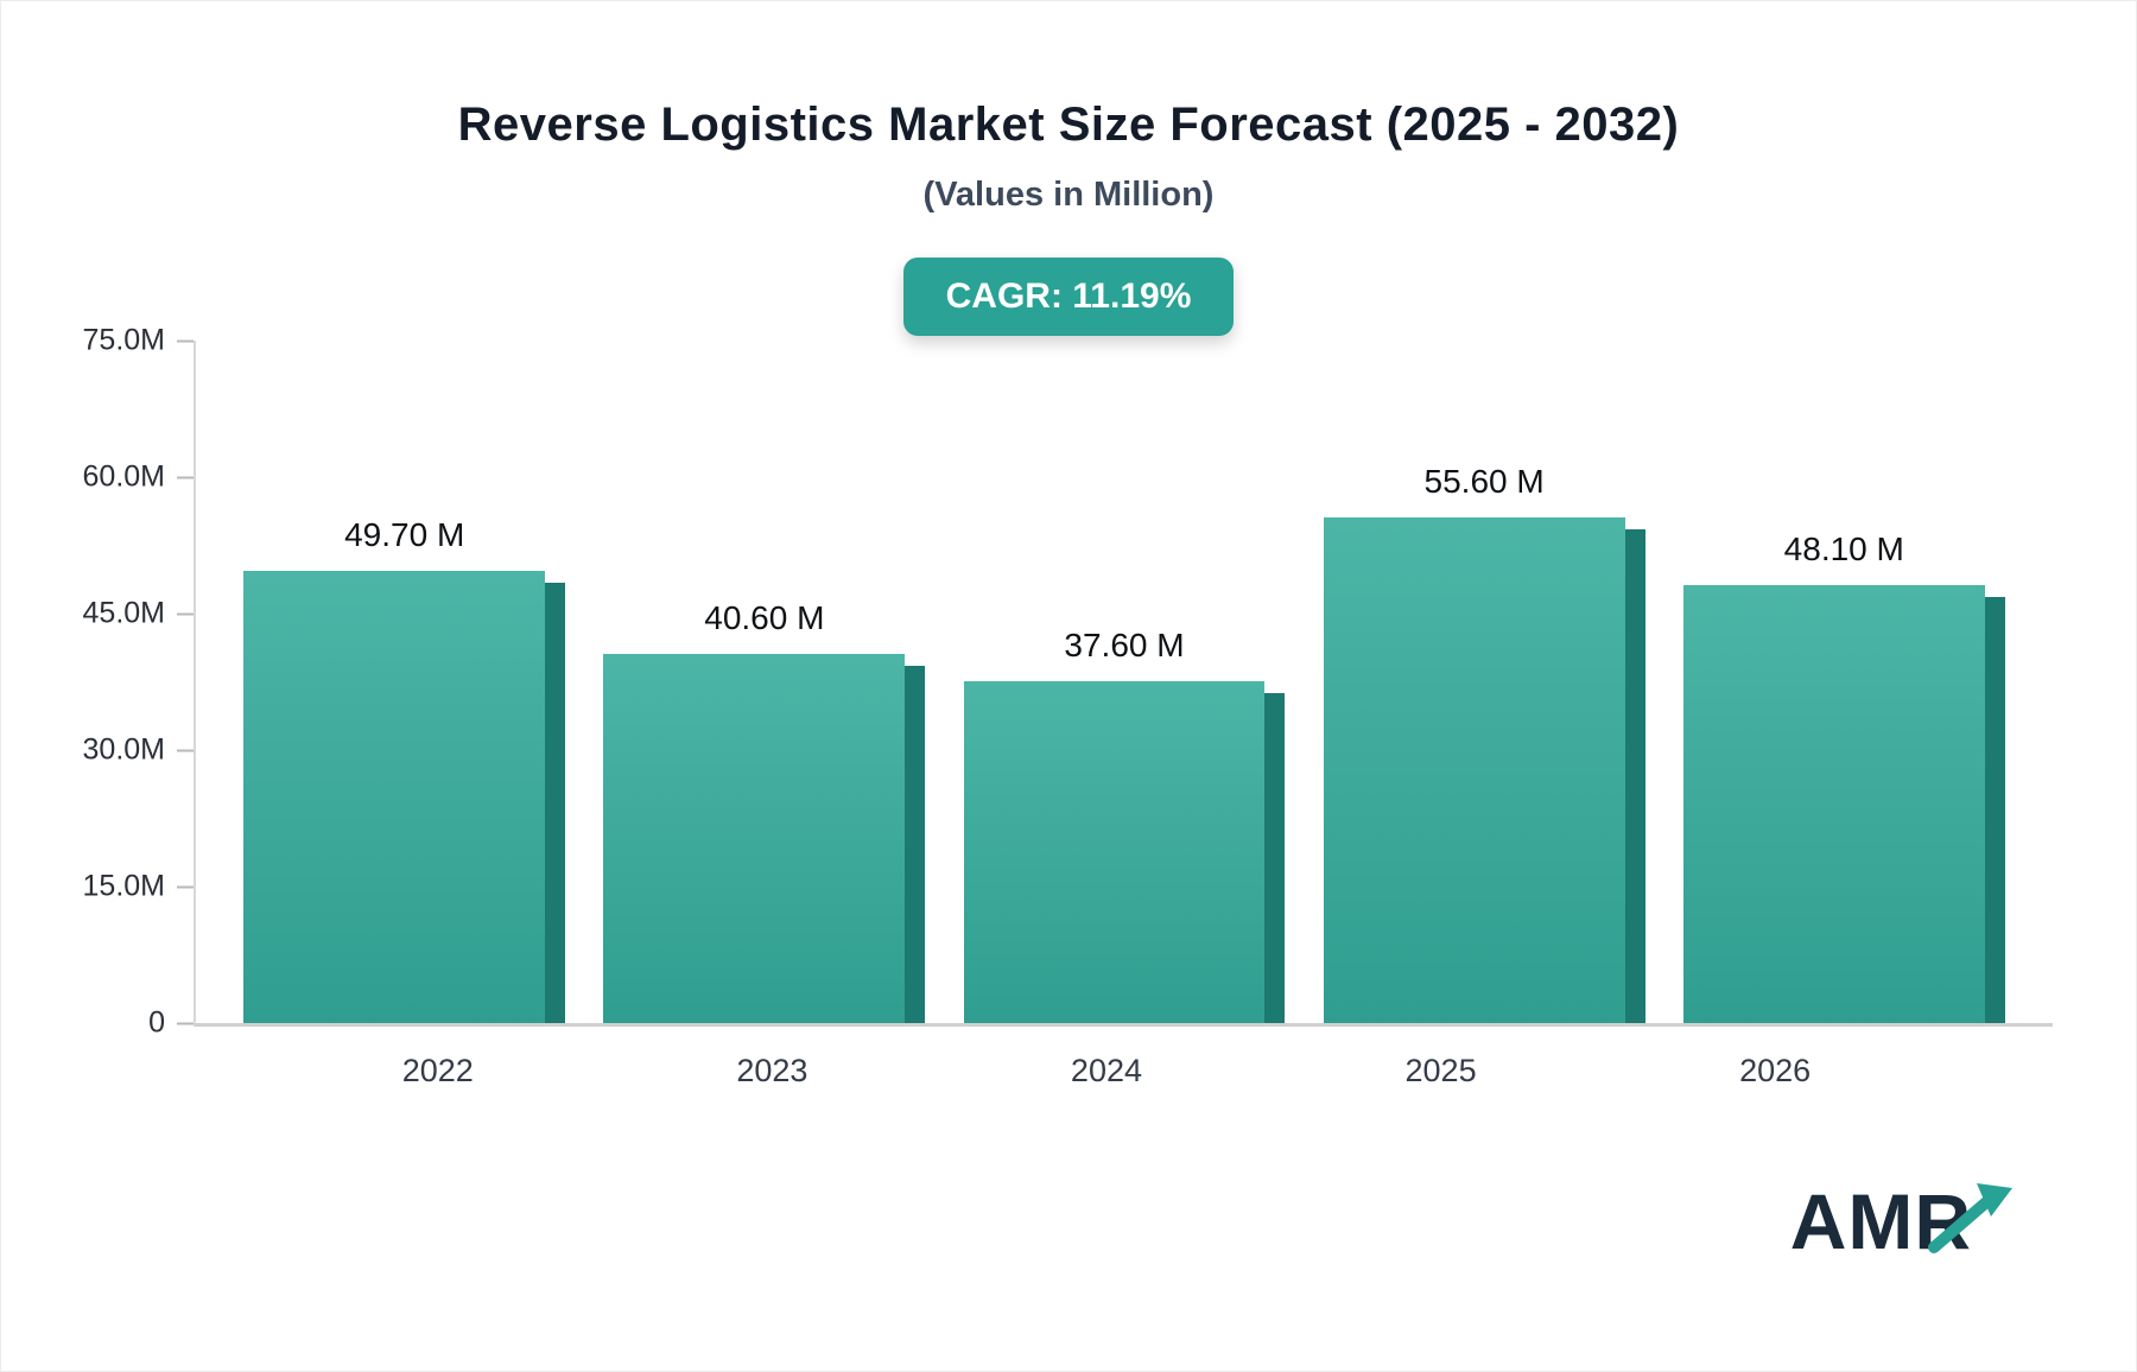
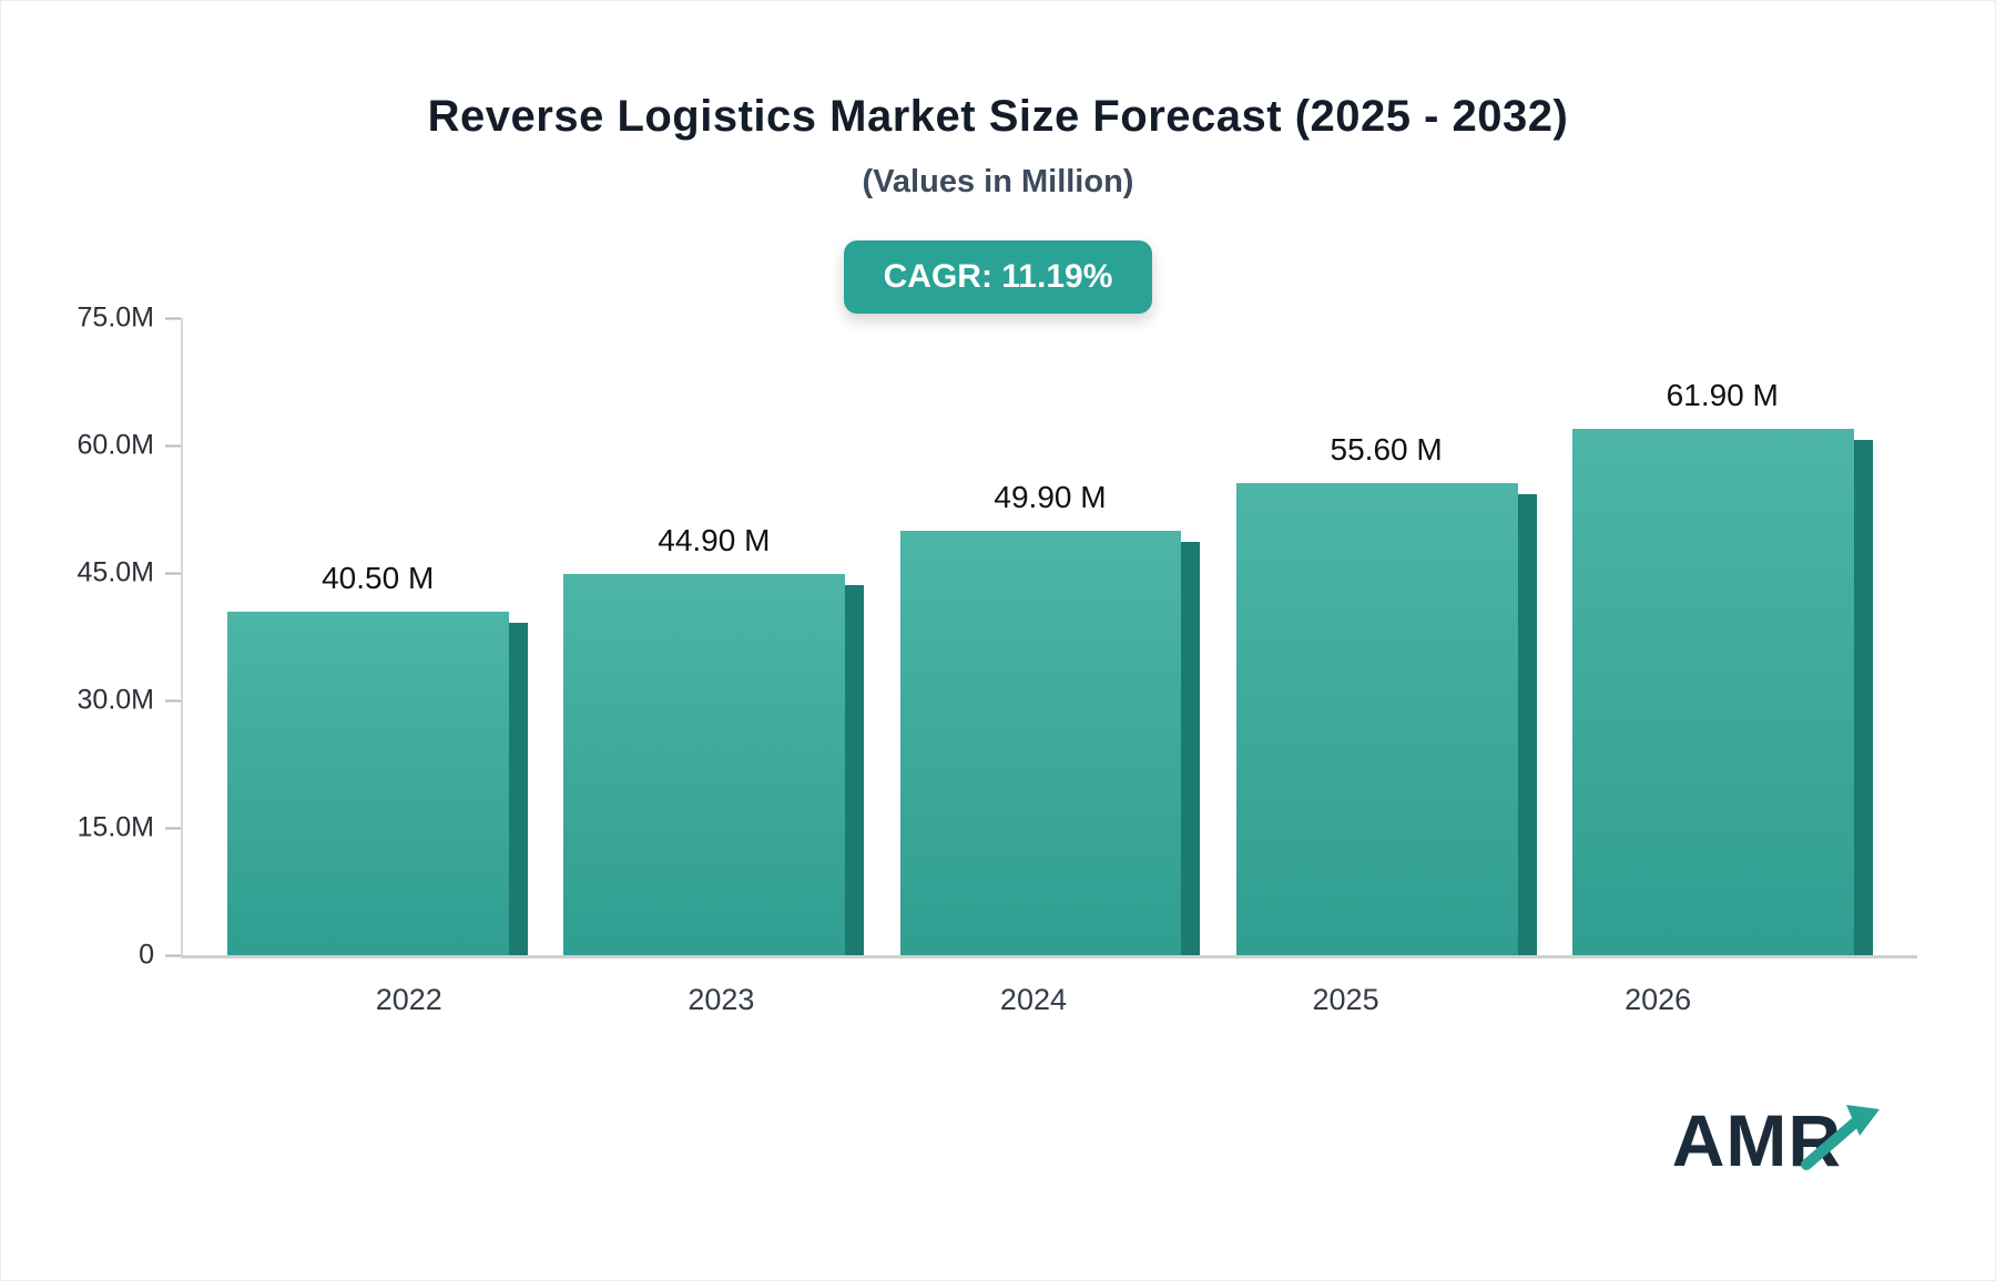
2022: 49.70 -> 40.50
2023: 40.60 -> 44.90
2024: 37.60 -> 49.90
2026: 48.10 -> 61.90
